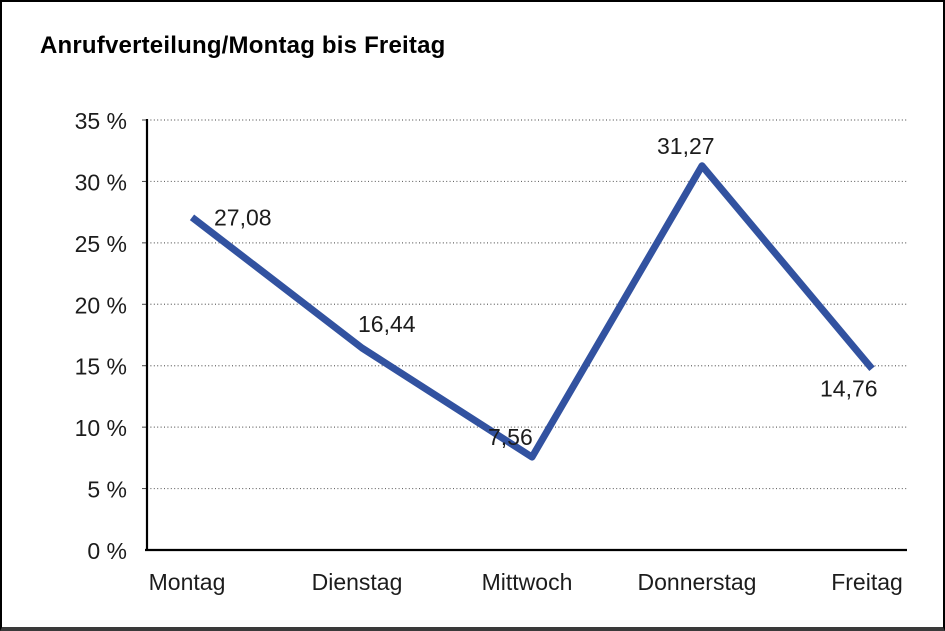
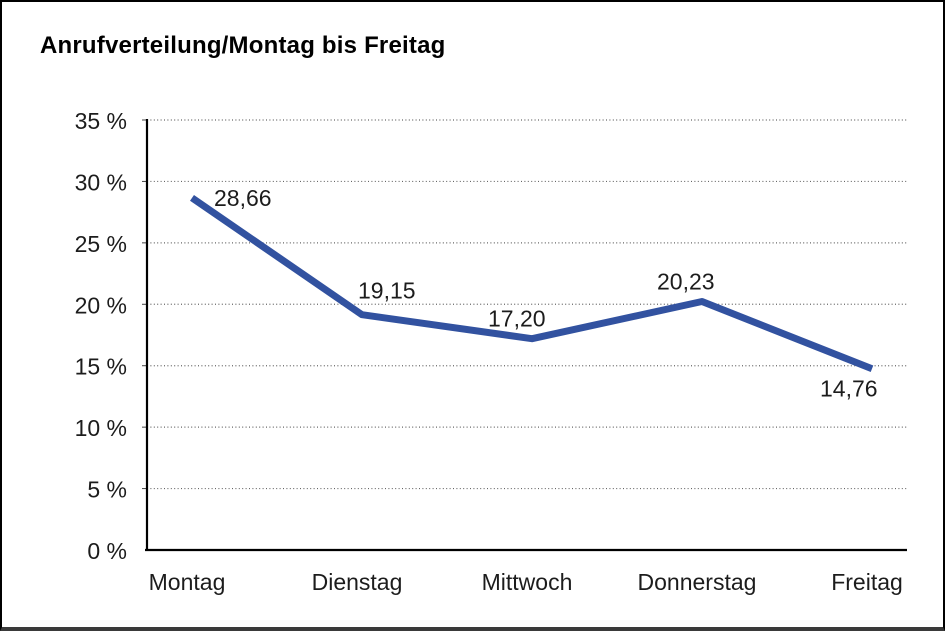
Montag: 27,08 -> 28,66
Dienstag: 16,44 -> 19,15
Mittwoch: 7,56 -> 17,20
Donnerstag: 31,27 -> 20,23
